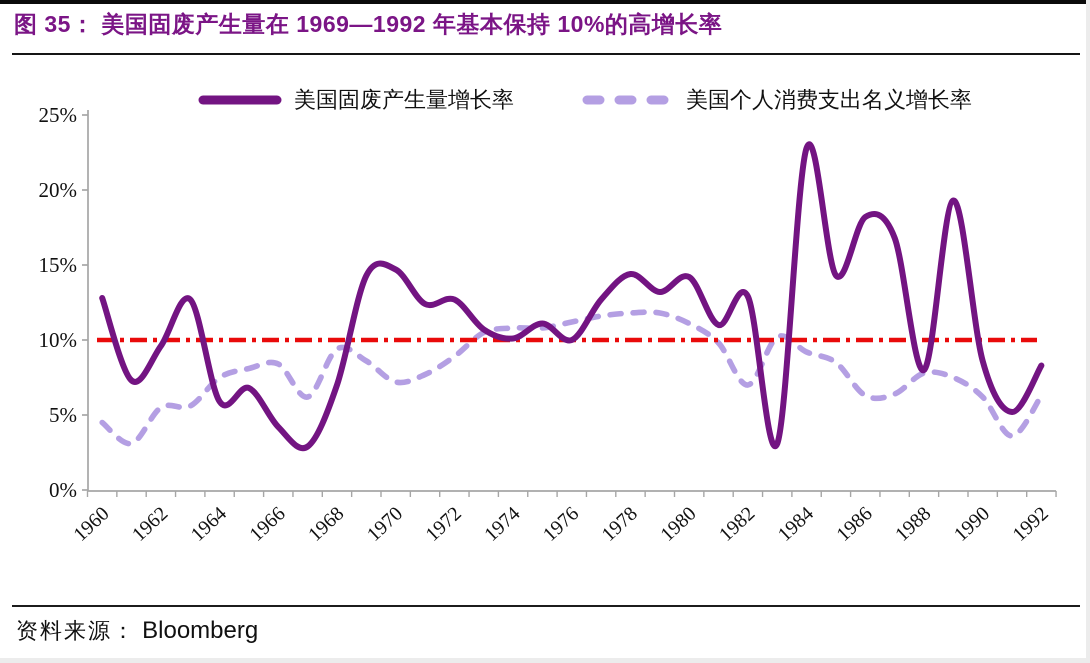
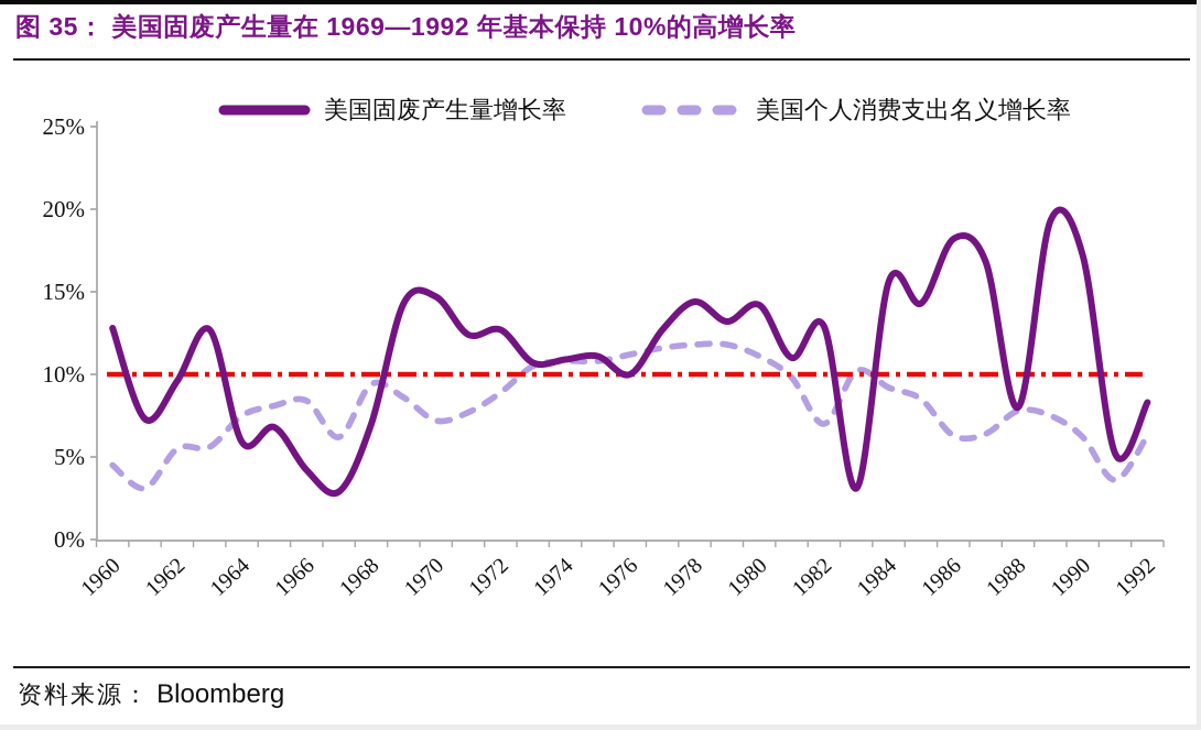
美国固废产生量增长率/1974: 10.1% -> 10.9%
美国固废产生量增长率/1984: 22.8% -> 15.6%
美国固废产生量增长率/1990: 8.6% -> 17.2%
